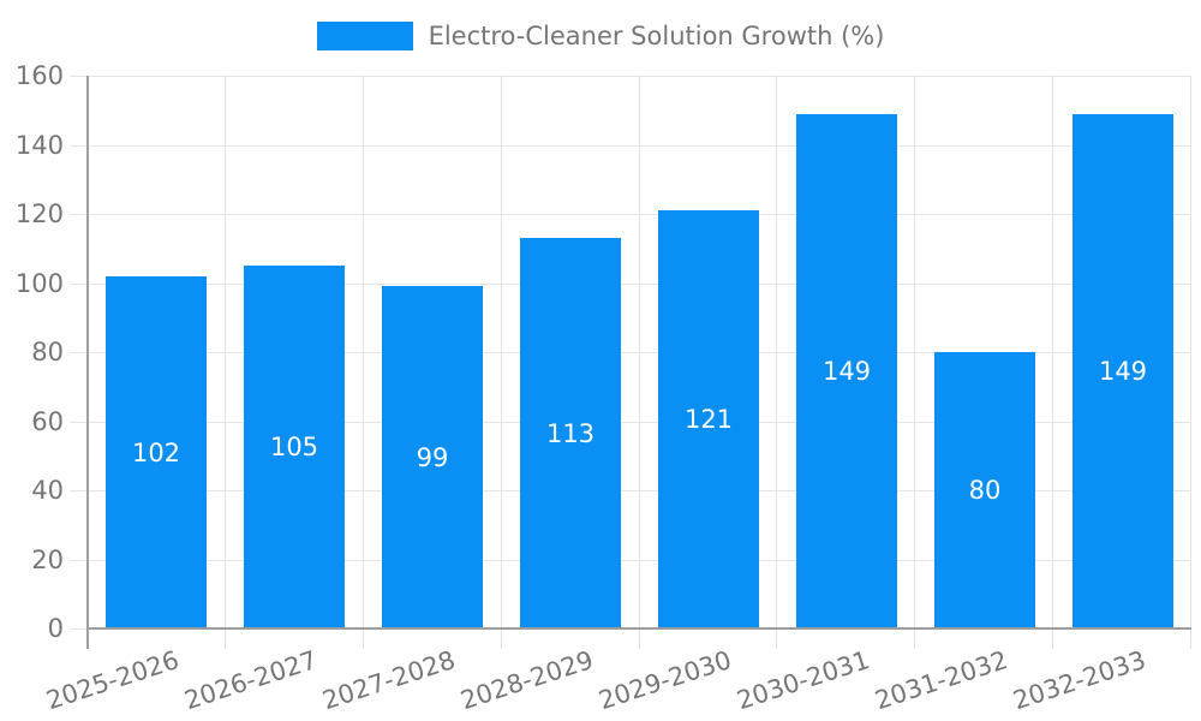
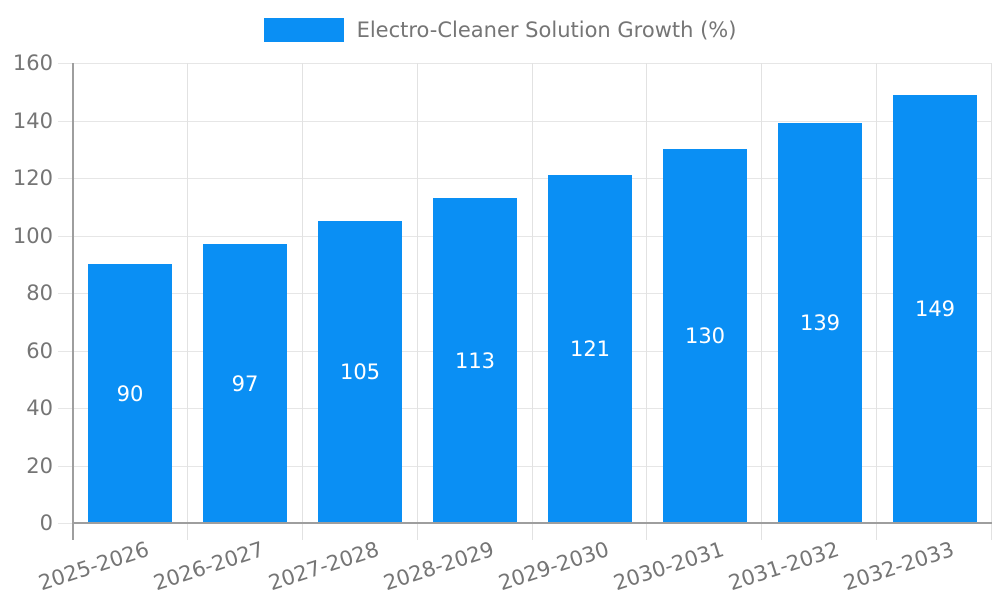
2025-2026: 102 -> 90
2026-2027: 105 -> 97
2027-2028: 99 -> 105
2030-2031: 149 -> 130
2031-2032: 80 -> 139
